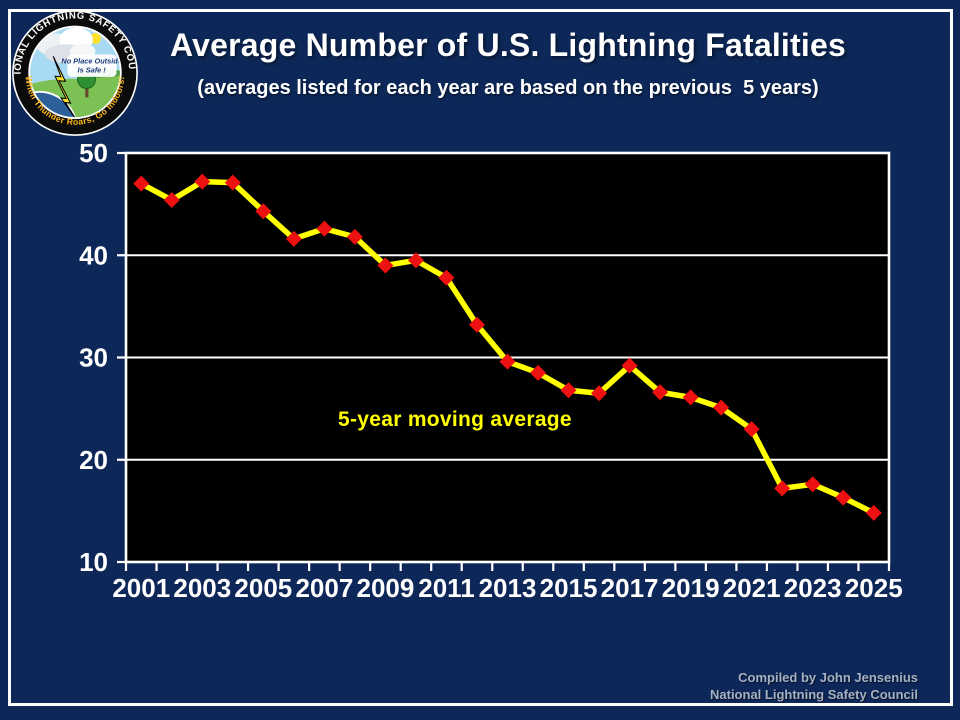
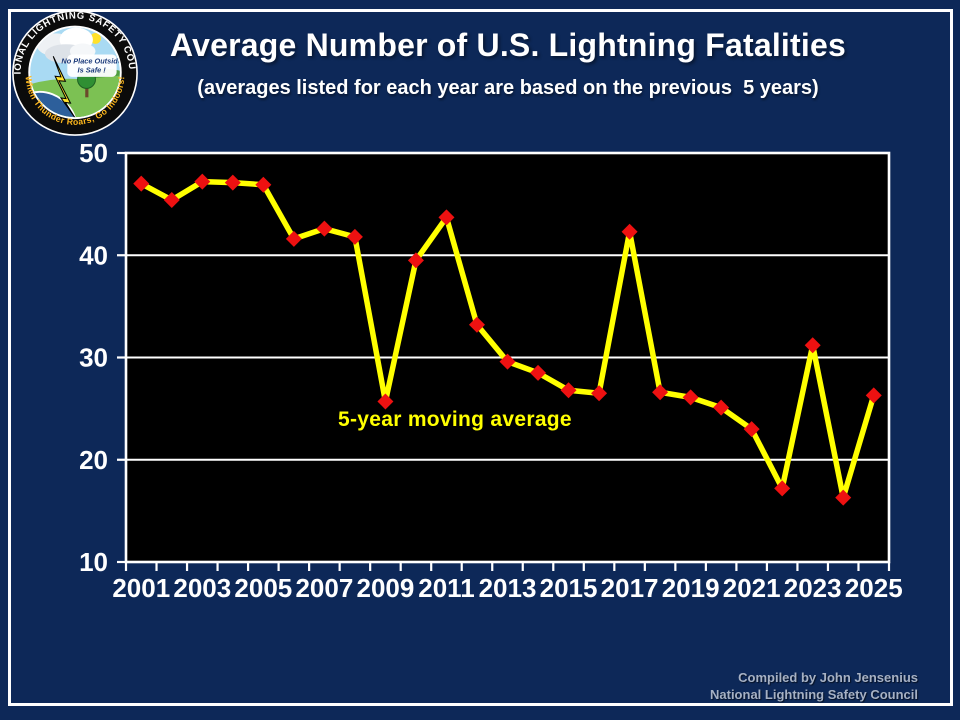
2005: 44.3 -> 46.9
2009: 39.0 -> 25.7
2011: 37.8 -> 43.7
2017: 29.2 -> 42.3
2023: 17.6 -> 31.2
2025: 14.8 -> 26.3
